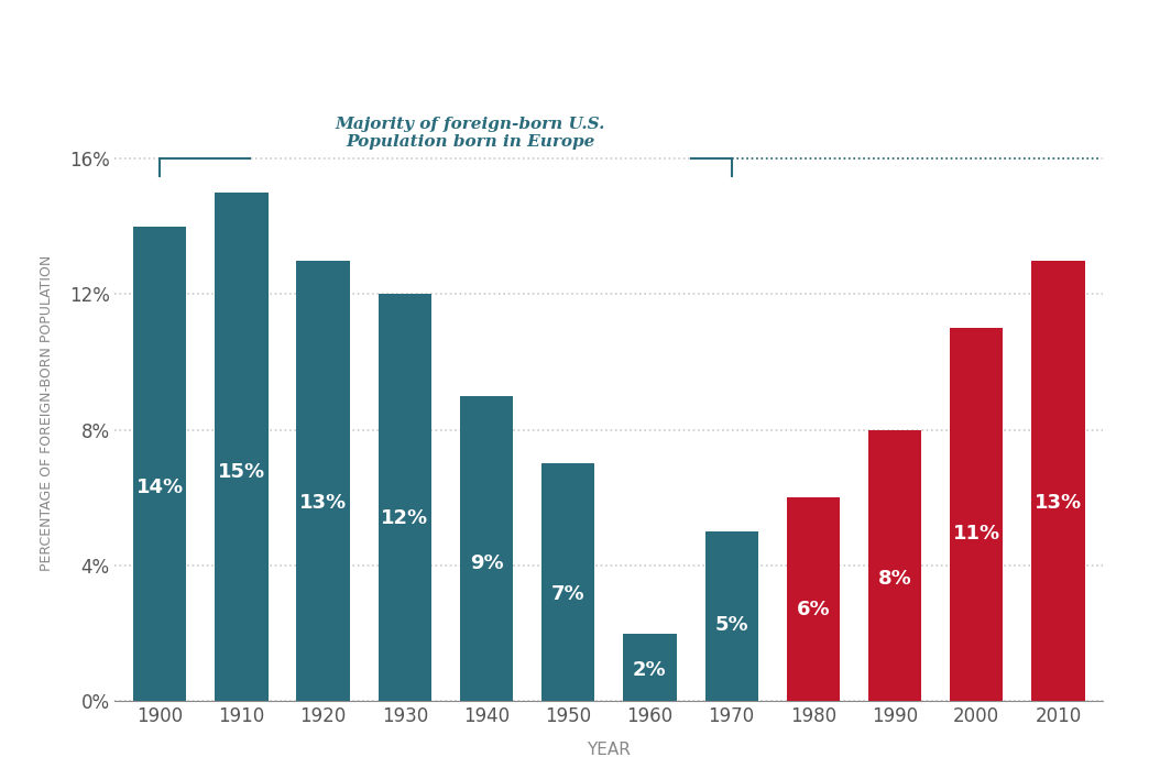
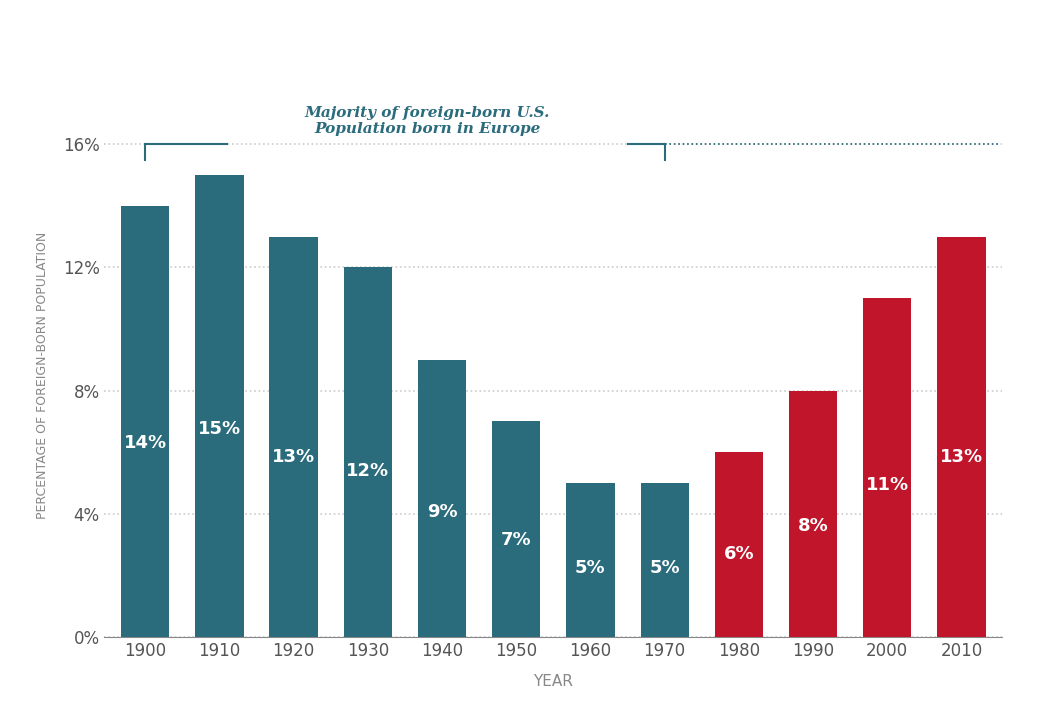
1960: 2% -> 5%
